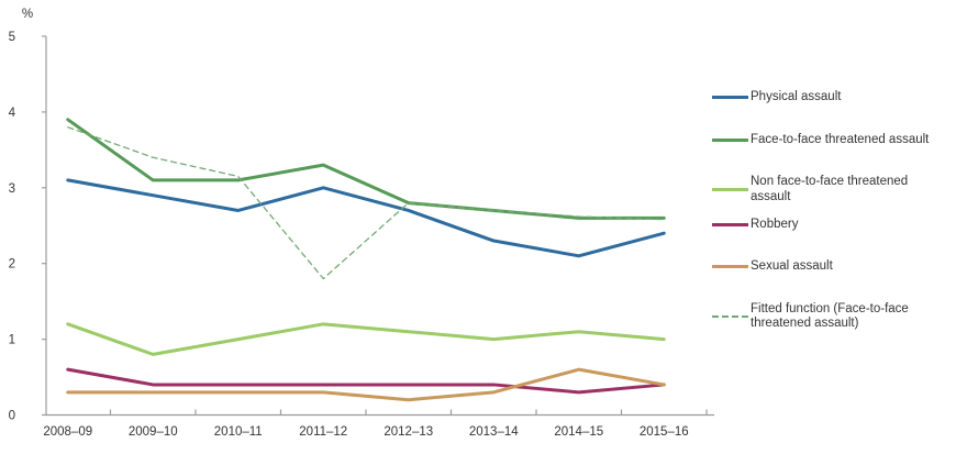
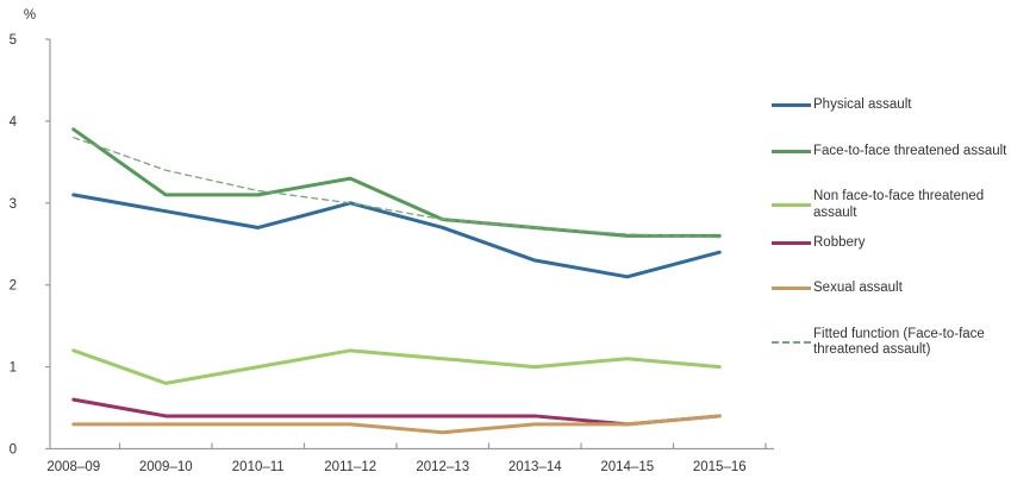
Fitted function (Face-to-face threatened assault)/2011–12: 1.8 -> 3.0
Sexual assault/2014–15: 0.6 -> 0.3
